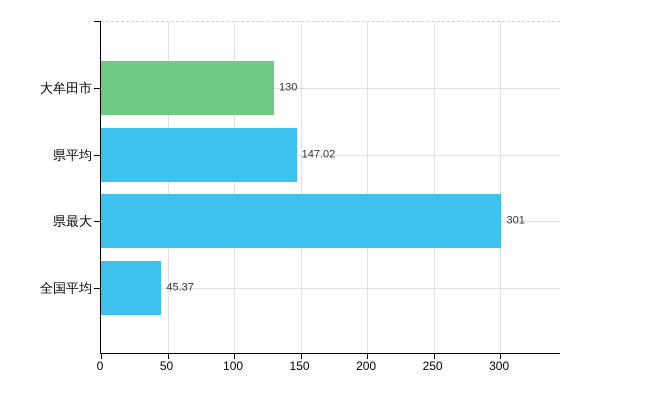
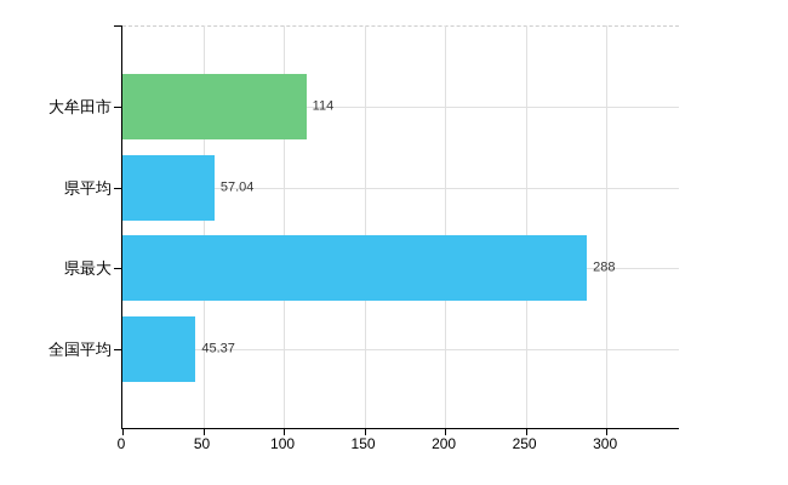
大牟田市: 130 -> 114
県平均: 147.02 -> 57.04
県最大: 301 -> 288
